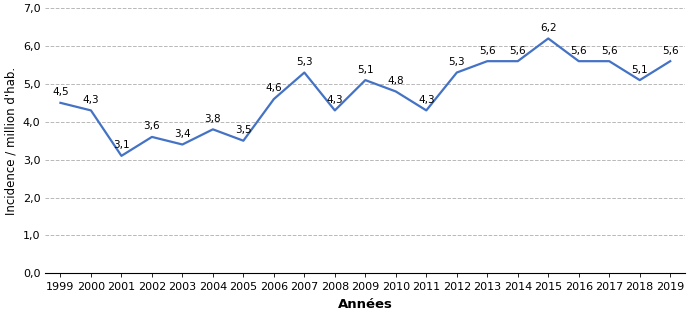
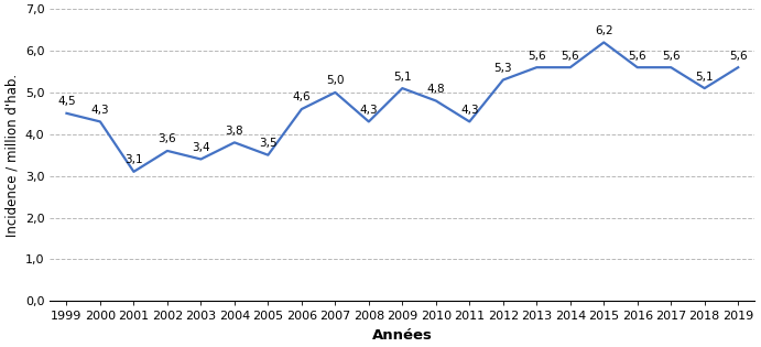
2007: 5,3 -> 5,0
